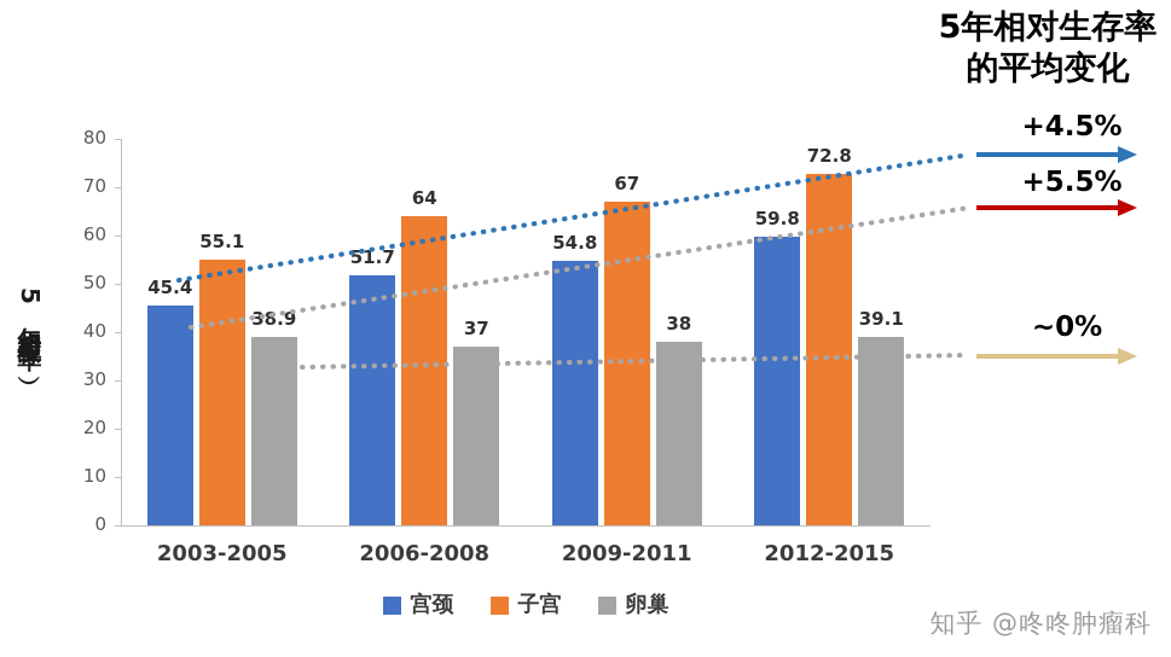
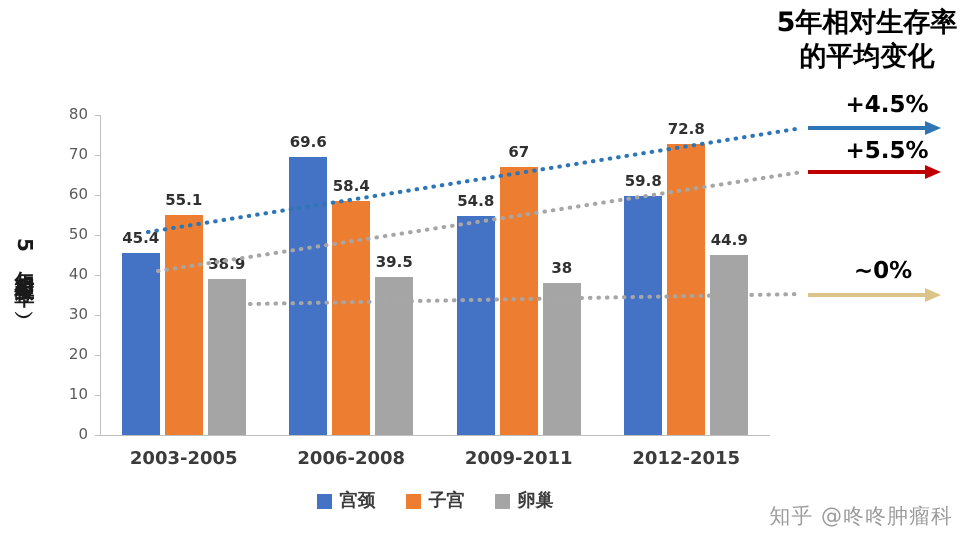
宫颈/2006-2008: 51.7 -> 69.6
子宫/2006-2008: 64 -> 58.4
卵巢/2006-2008: 37 -> 39.5
卵巢/2012-2015: 39.1 -> 44.9
